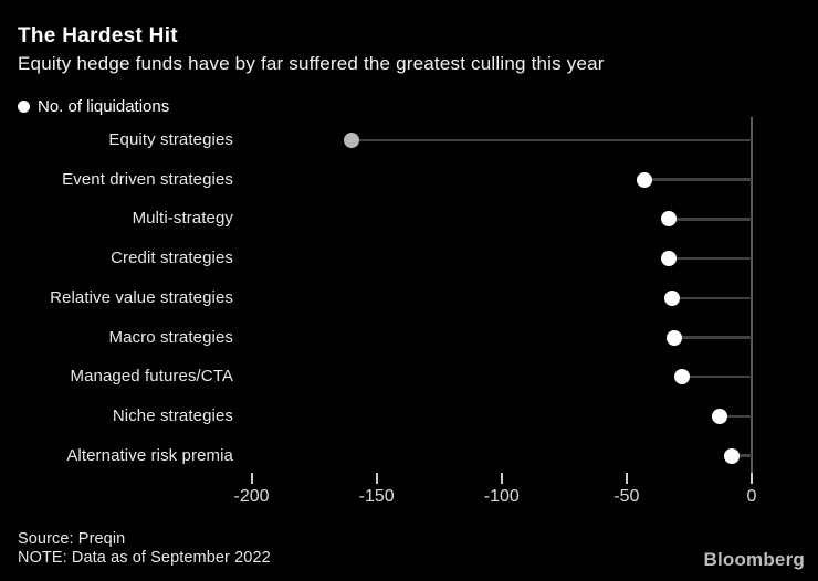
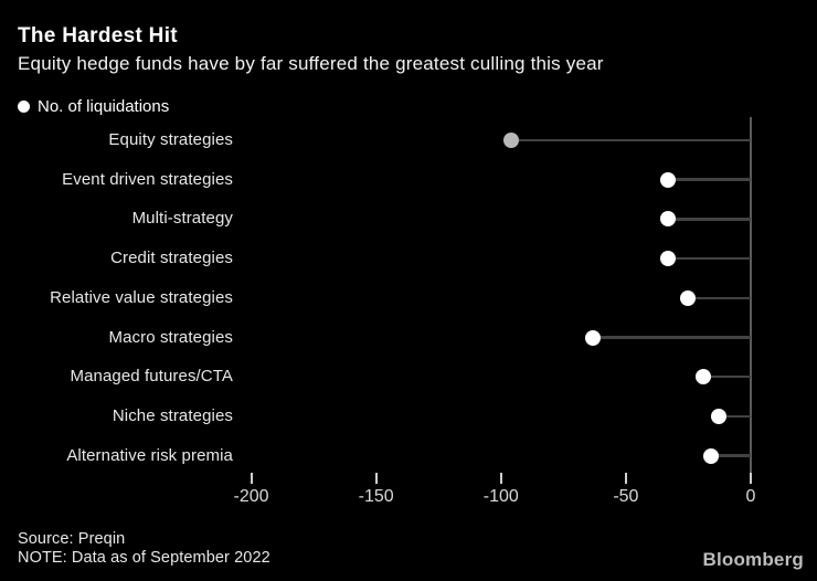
Equity strategies: -160 -> -96
Event driven strategies: -43 -> -33
Relative value strategies: -32 -> -25
Macro strategies: -31 -> -63
Managed futures/CTA: -28 -> -19
Alternative risk premia: -8 -> -16
